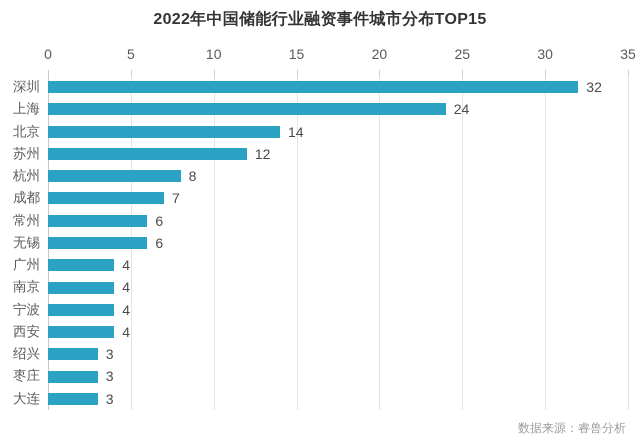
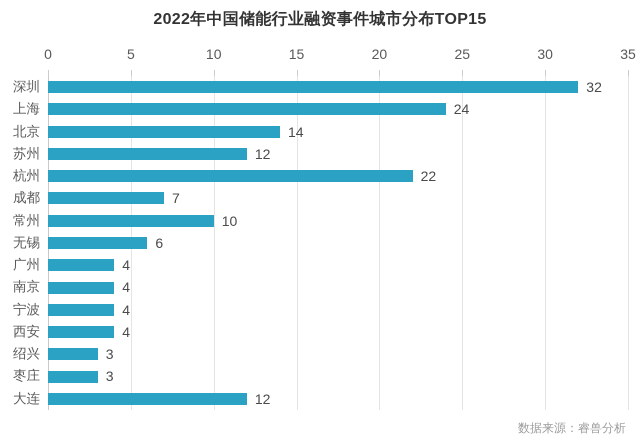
杭州: 8 -> 22
常州: 6 -> 10
大连: 3 -> 12
